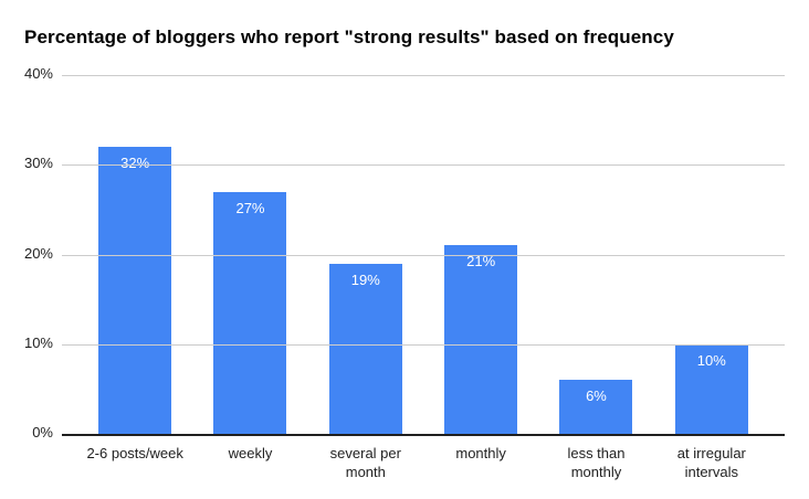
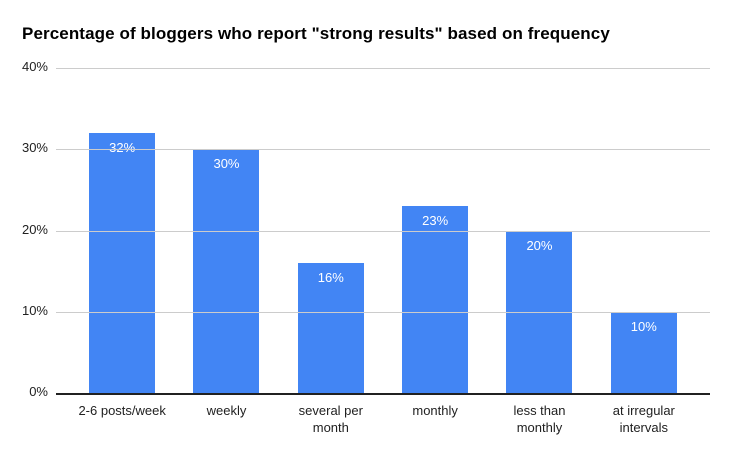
weekly: 27% -> 30%
several per month: 19% -> 16%
monthly: 21% -> 23%
less than monthly: 6% -> 20%
